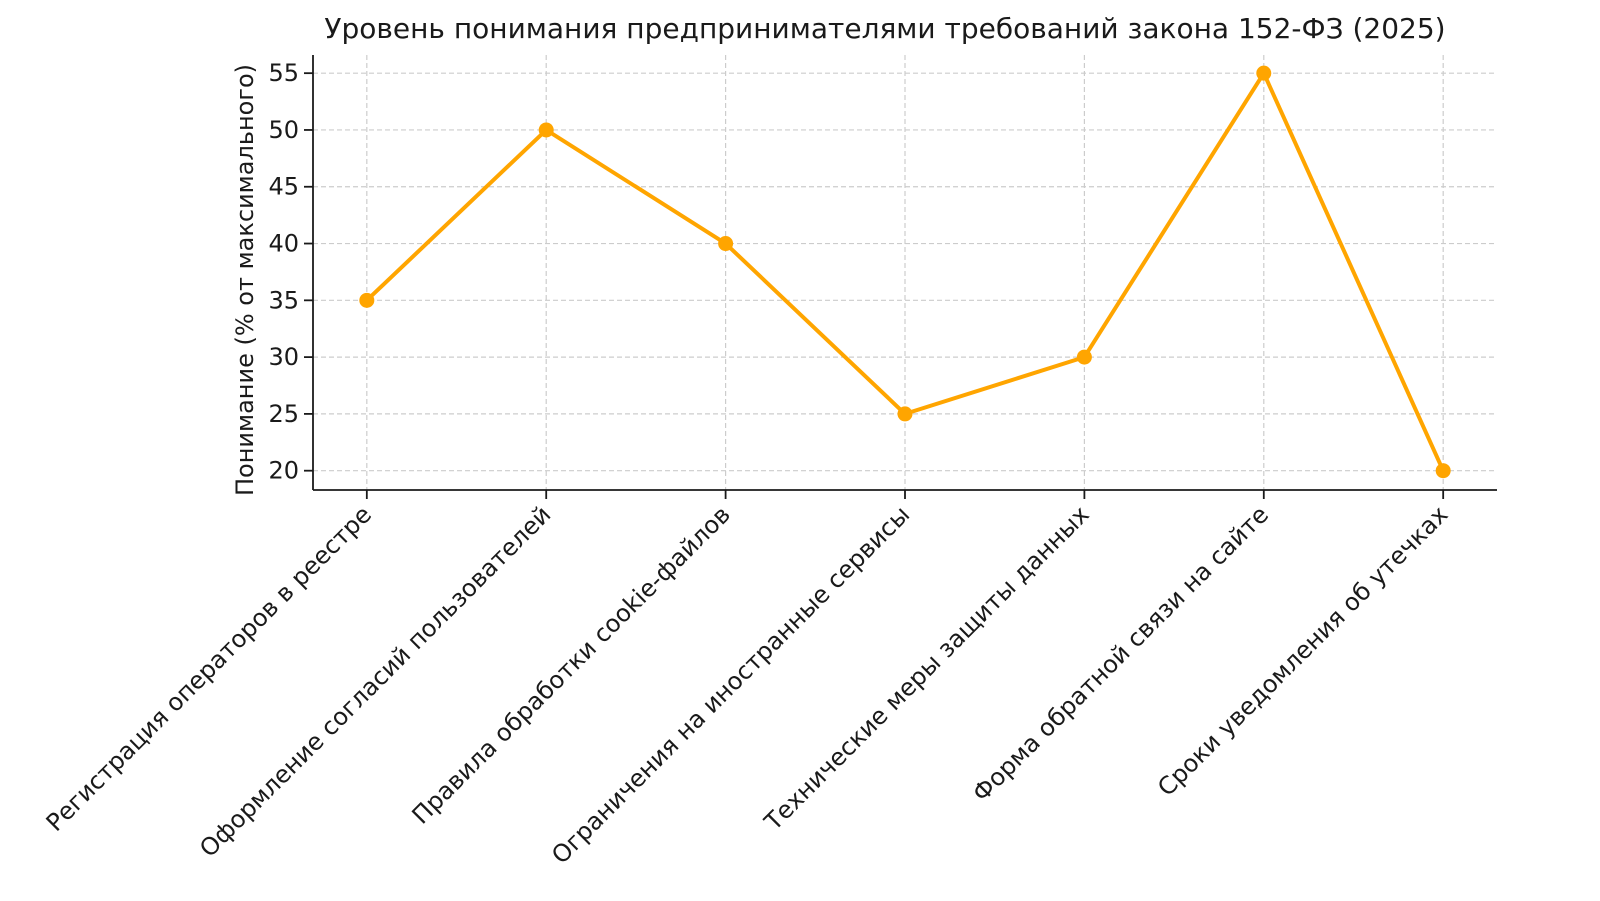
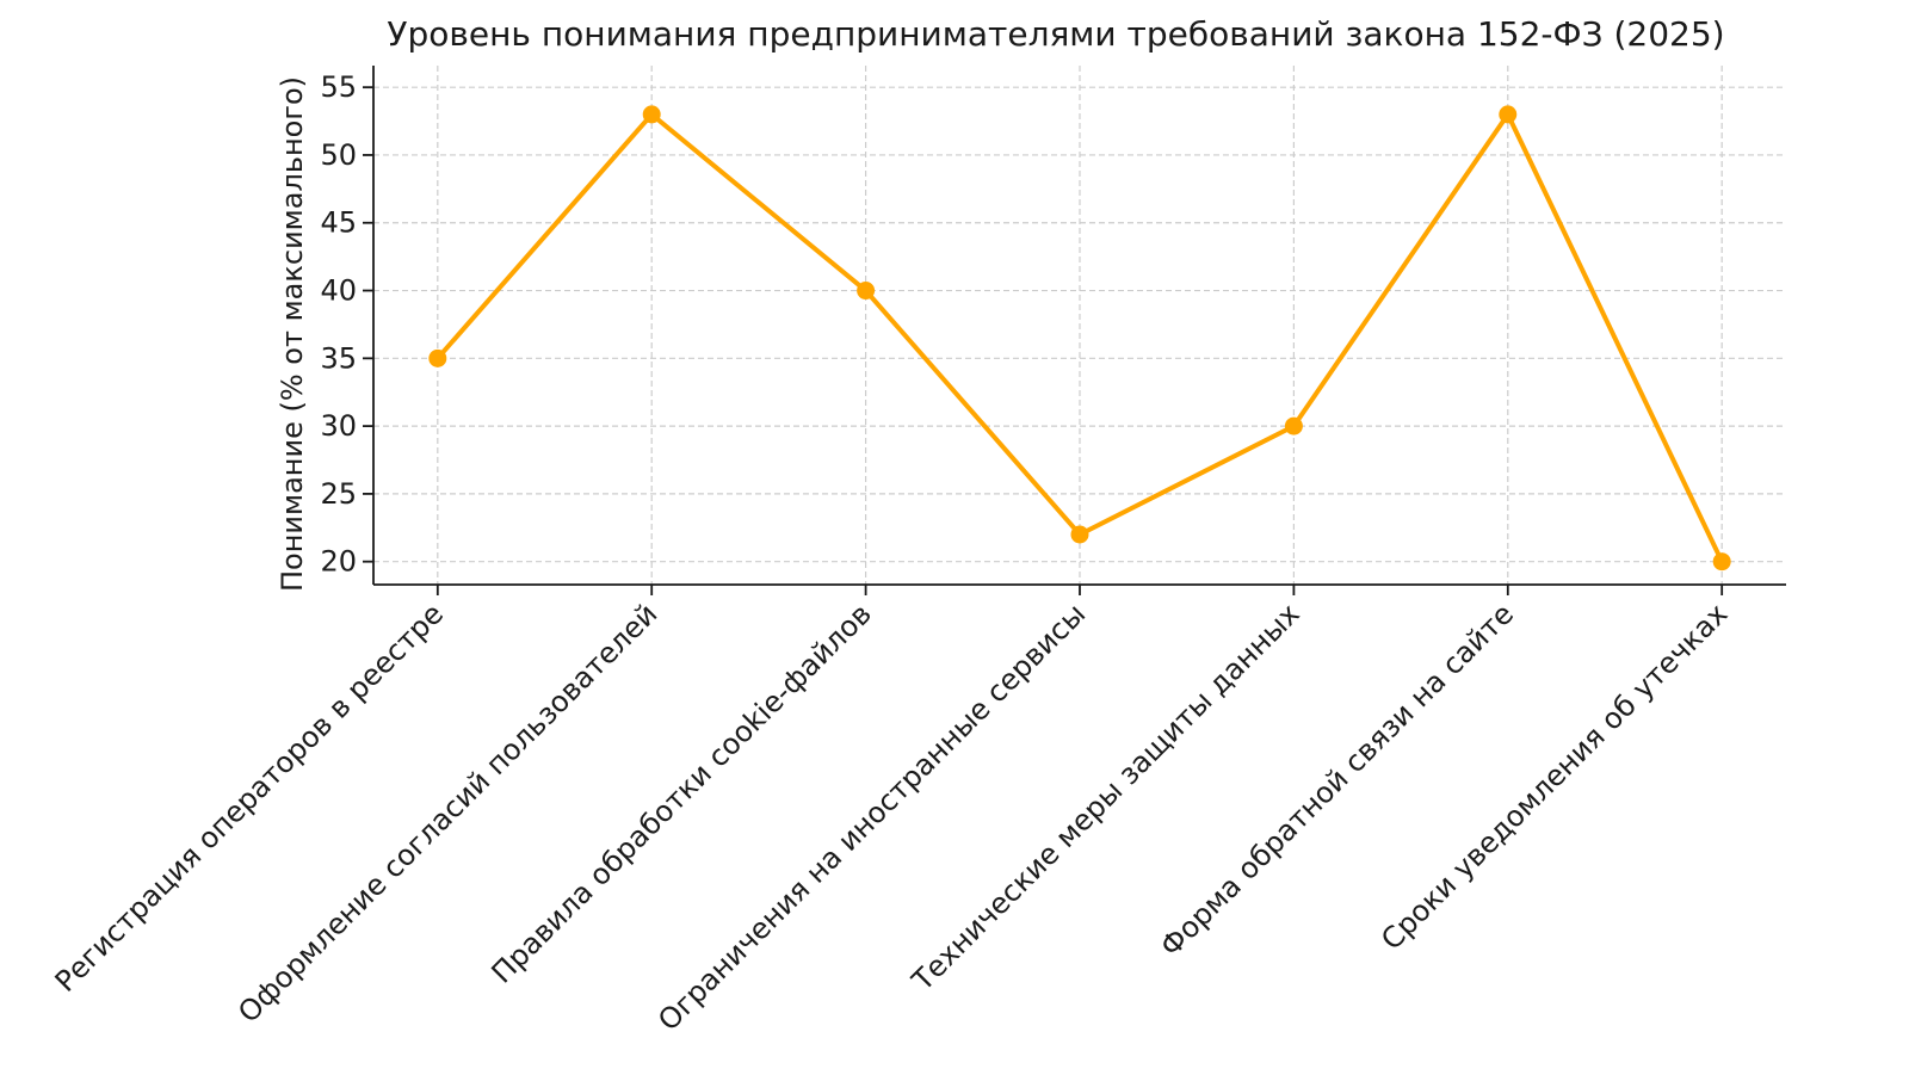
Оформление согласий пользователей: 50 -> 53
Ограничения на иностранные сервисы: 25 -> 22
Форма обратной связи на сайте: 55 -> 53
